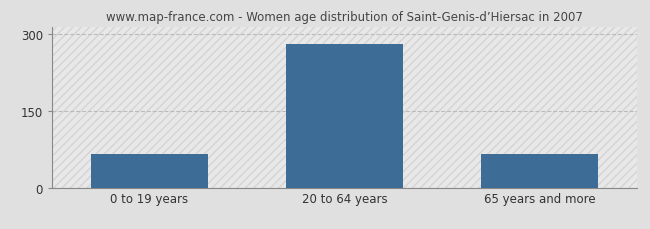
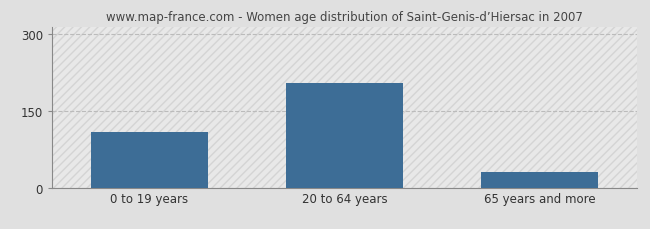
0 to 19 years: 65 -> 108
20 to 64 years: 280 -> 204
65 years and more: 65 -> 30
